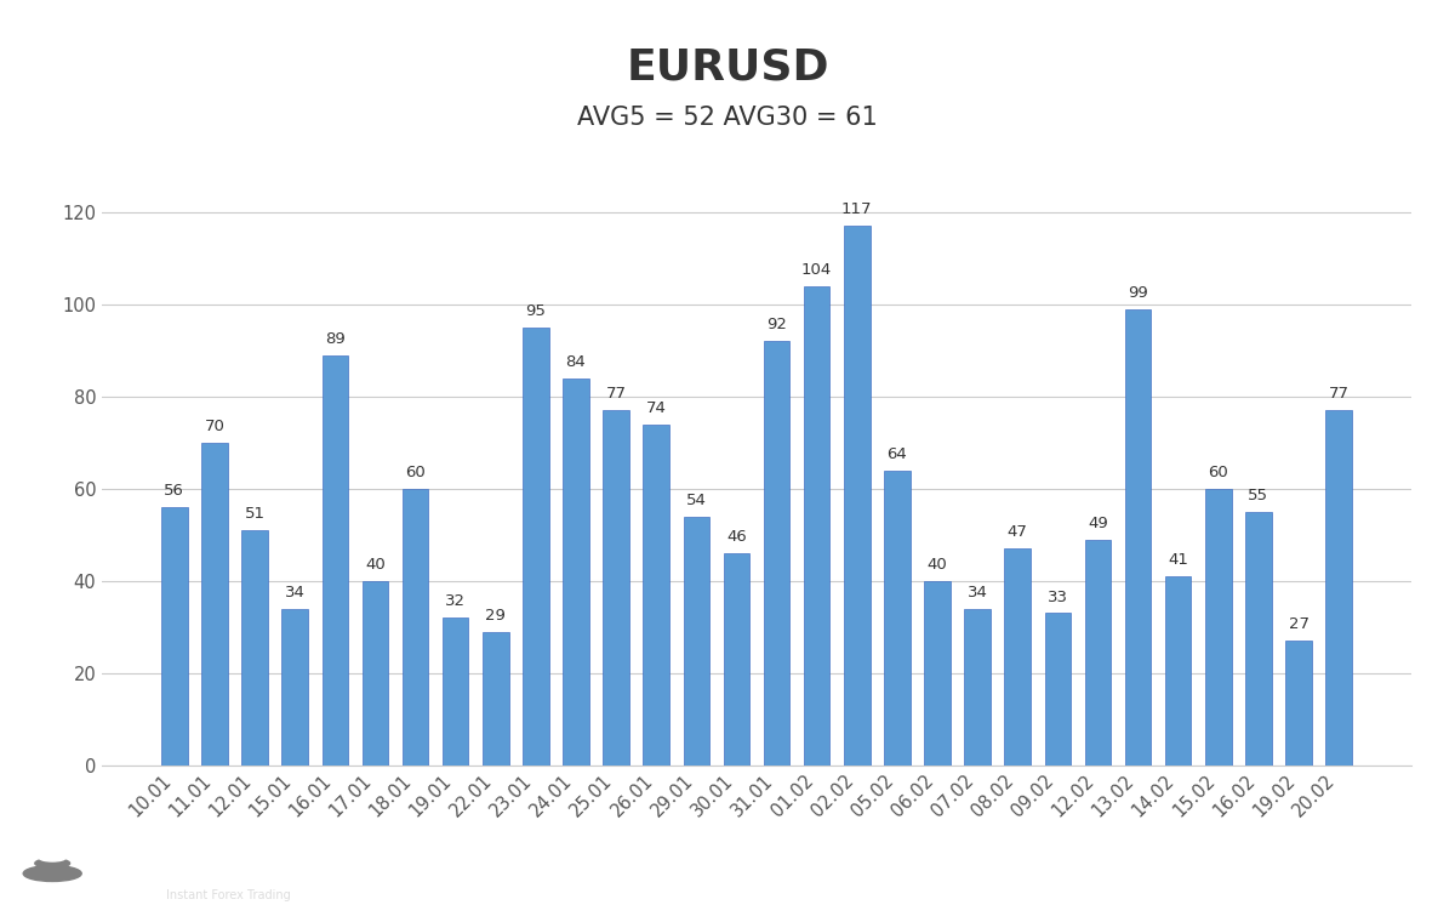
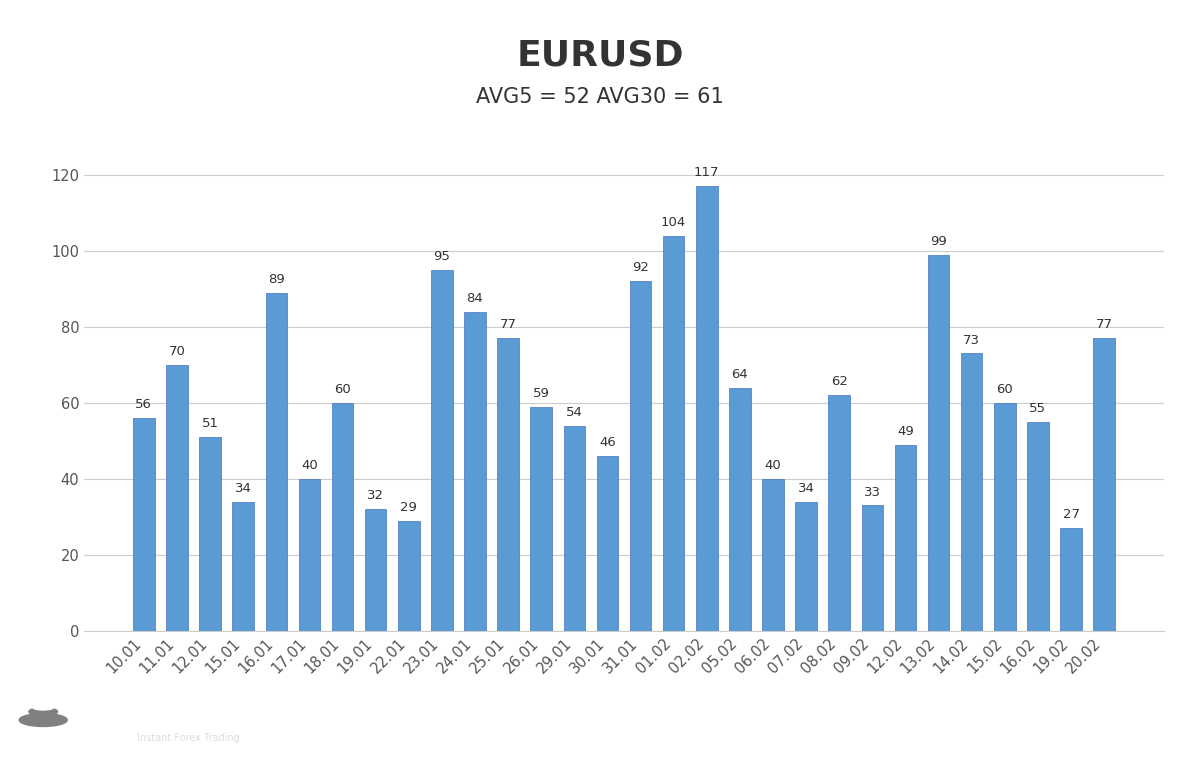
26.01: 74 -> 59
08.02: 47 -> 62
14.02: 41 -> 73
